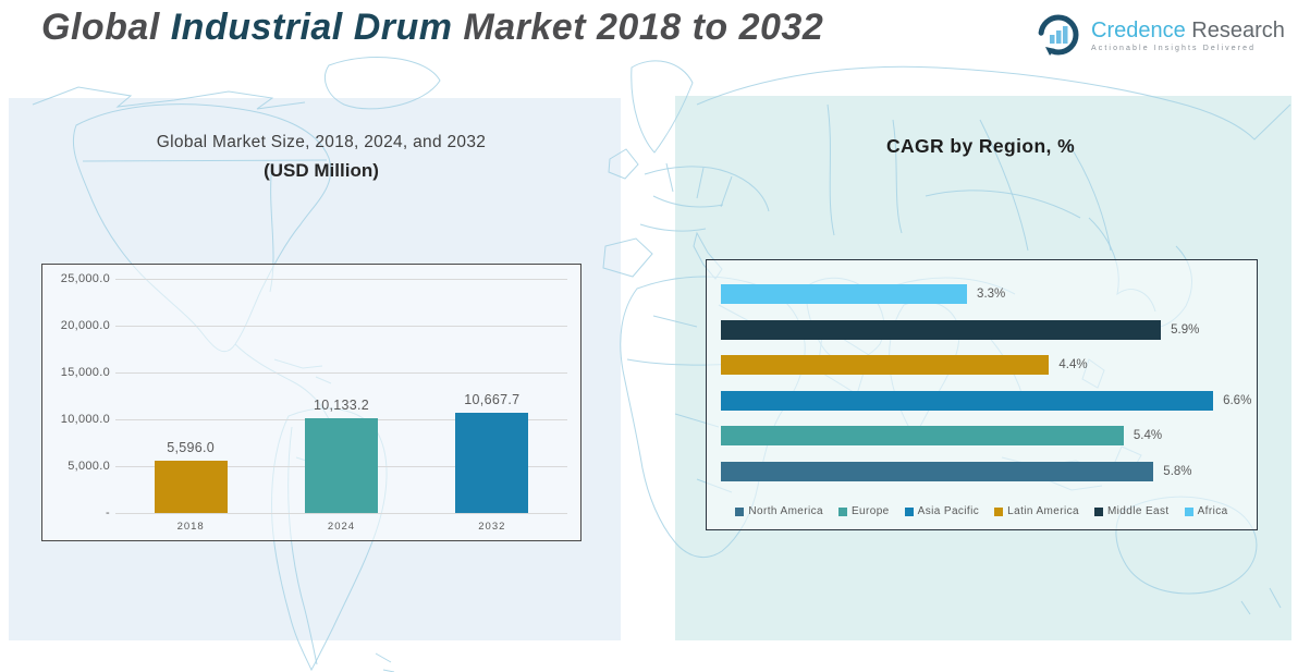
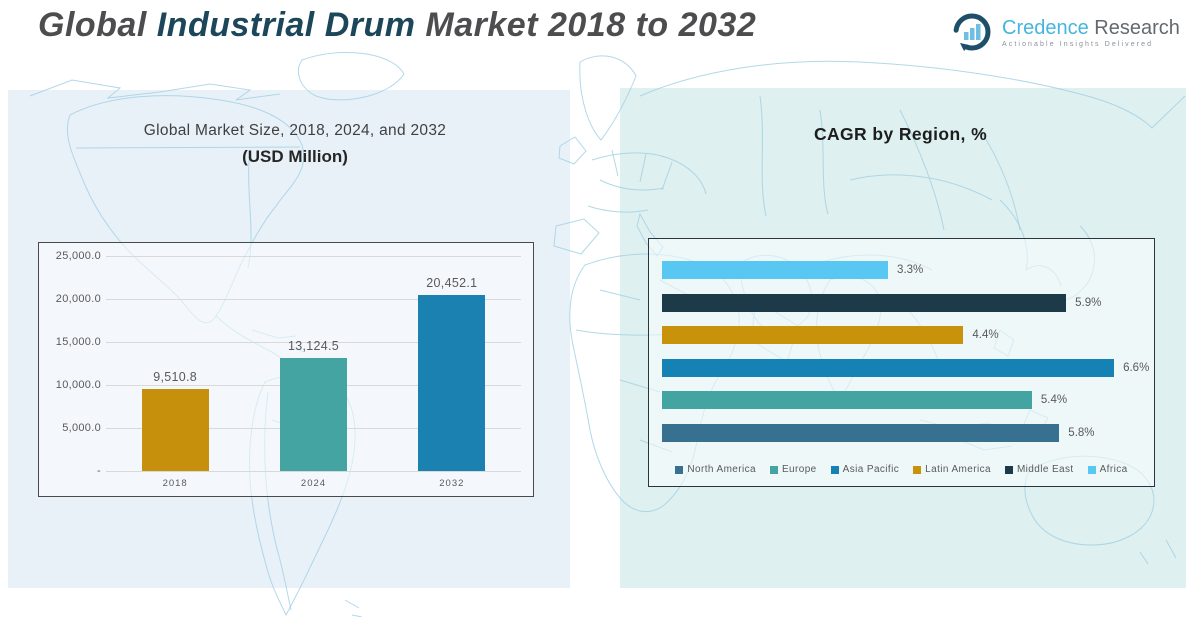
Global Market Size, 2018, 2024, and 2032/2018: 5,596.0 -> 9,510.8
Global Market Size, 2018, 2024, and 2032/2024: 10,133.2 -> 13,124.5
Global Market Size, 2018, 2024, and 2032/2032: 10,667.7 -> 20,452.1
